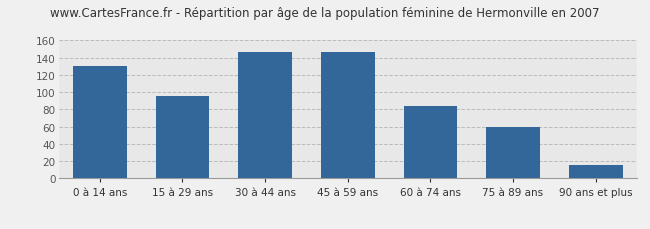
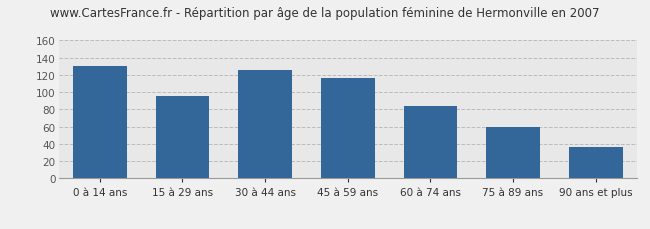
30 à 44 ans: 147 -> 126
45 à 59 ans: 146 -> 116
90 ans et plus: 16 -> 36
